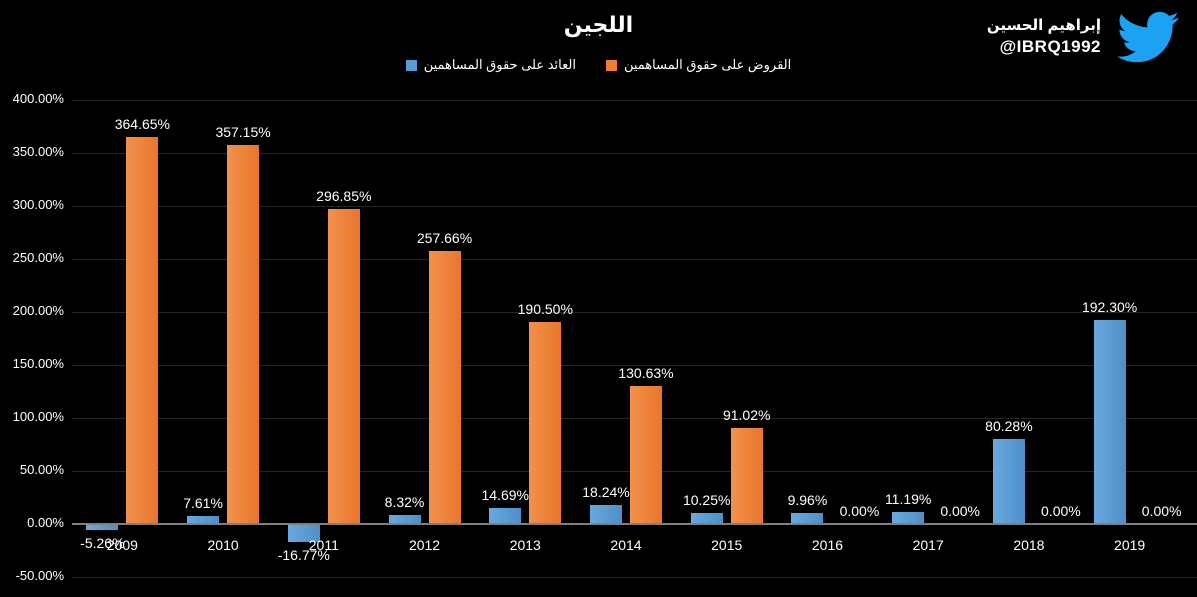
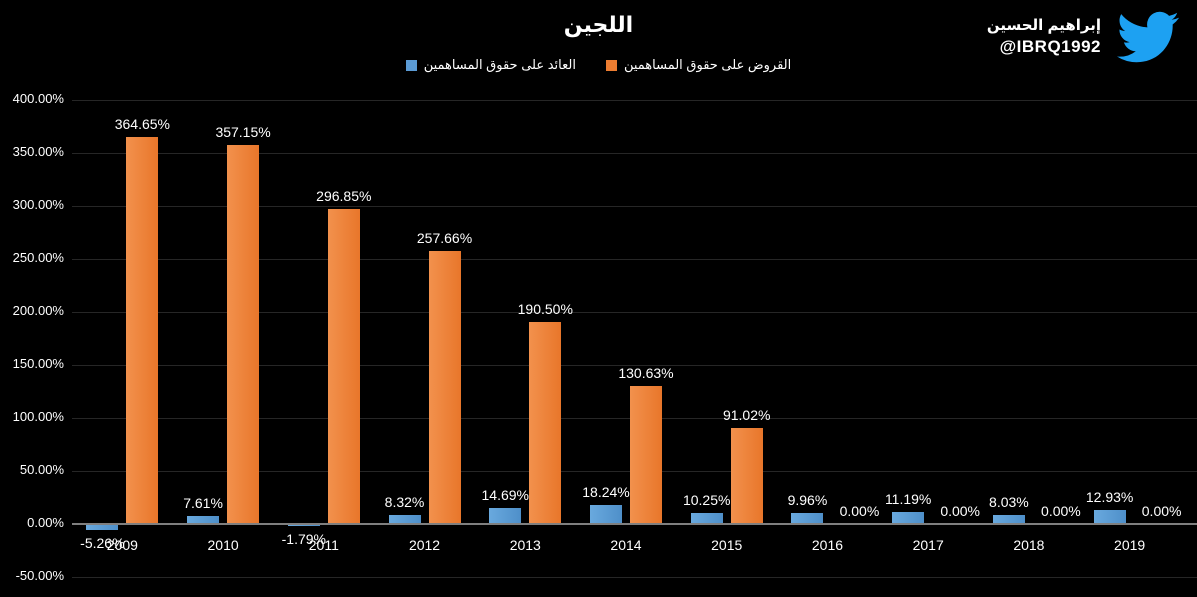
العائد على حقوق المساهمين/2011: -16.77% -> -1.79%
العائد على حقوق المساهمين/2018: 80.28% -> 8.03%
العائد على حقوق المساهمين/2019: 192.30% -> 12.93%
